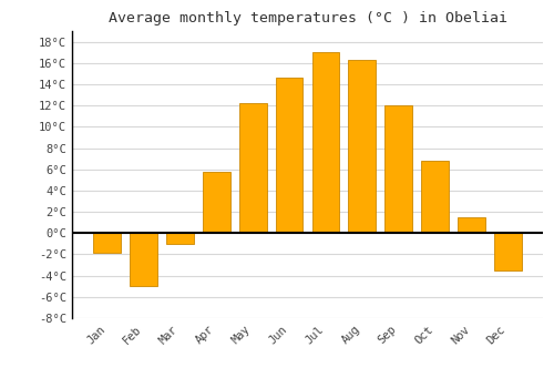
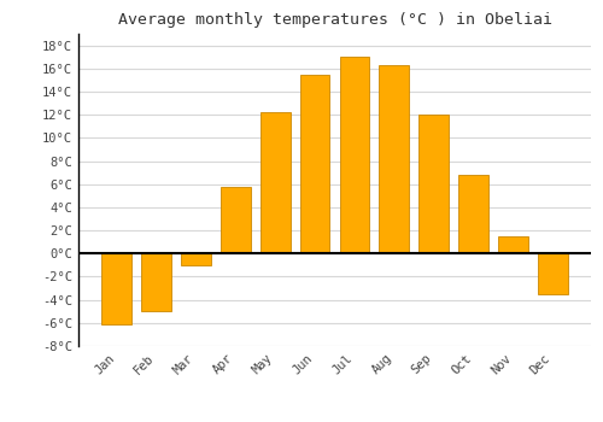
Jan: -1.8°C -> -6.1°C
Jun: 14.6°C -> 15.5°C
